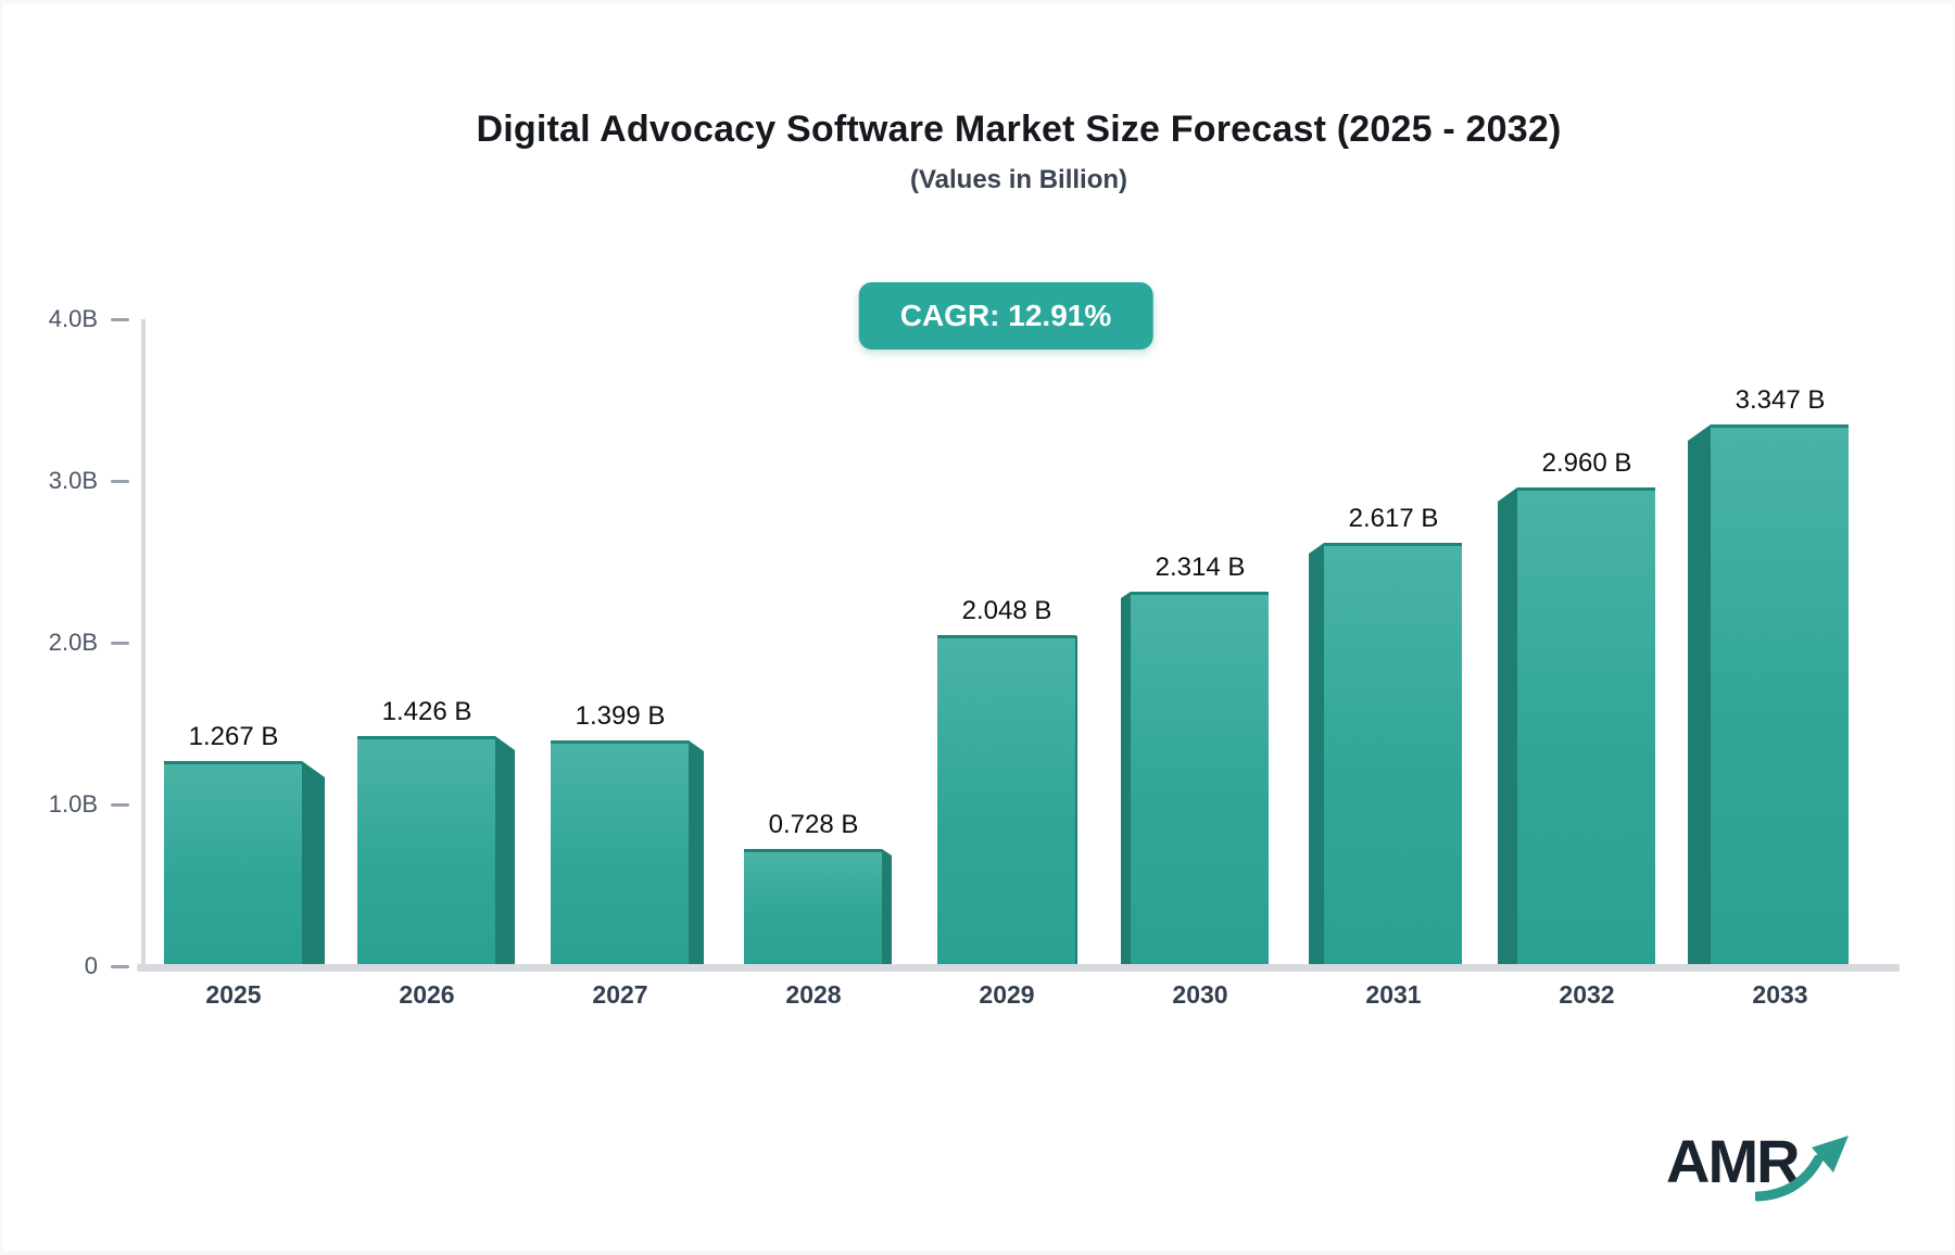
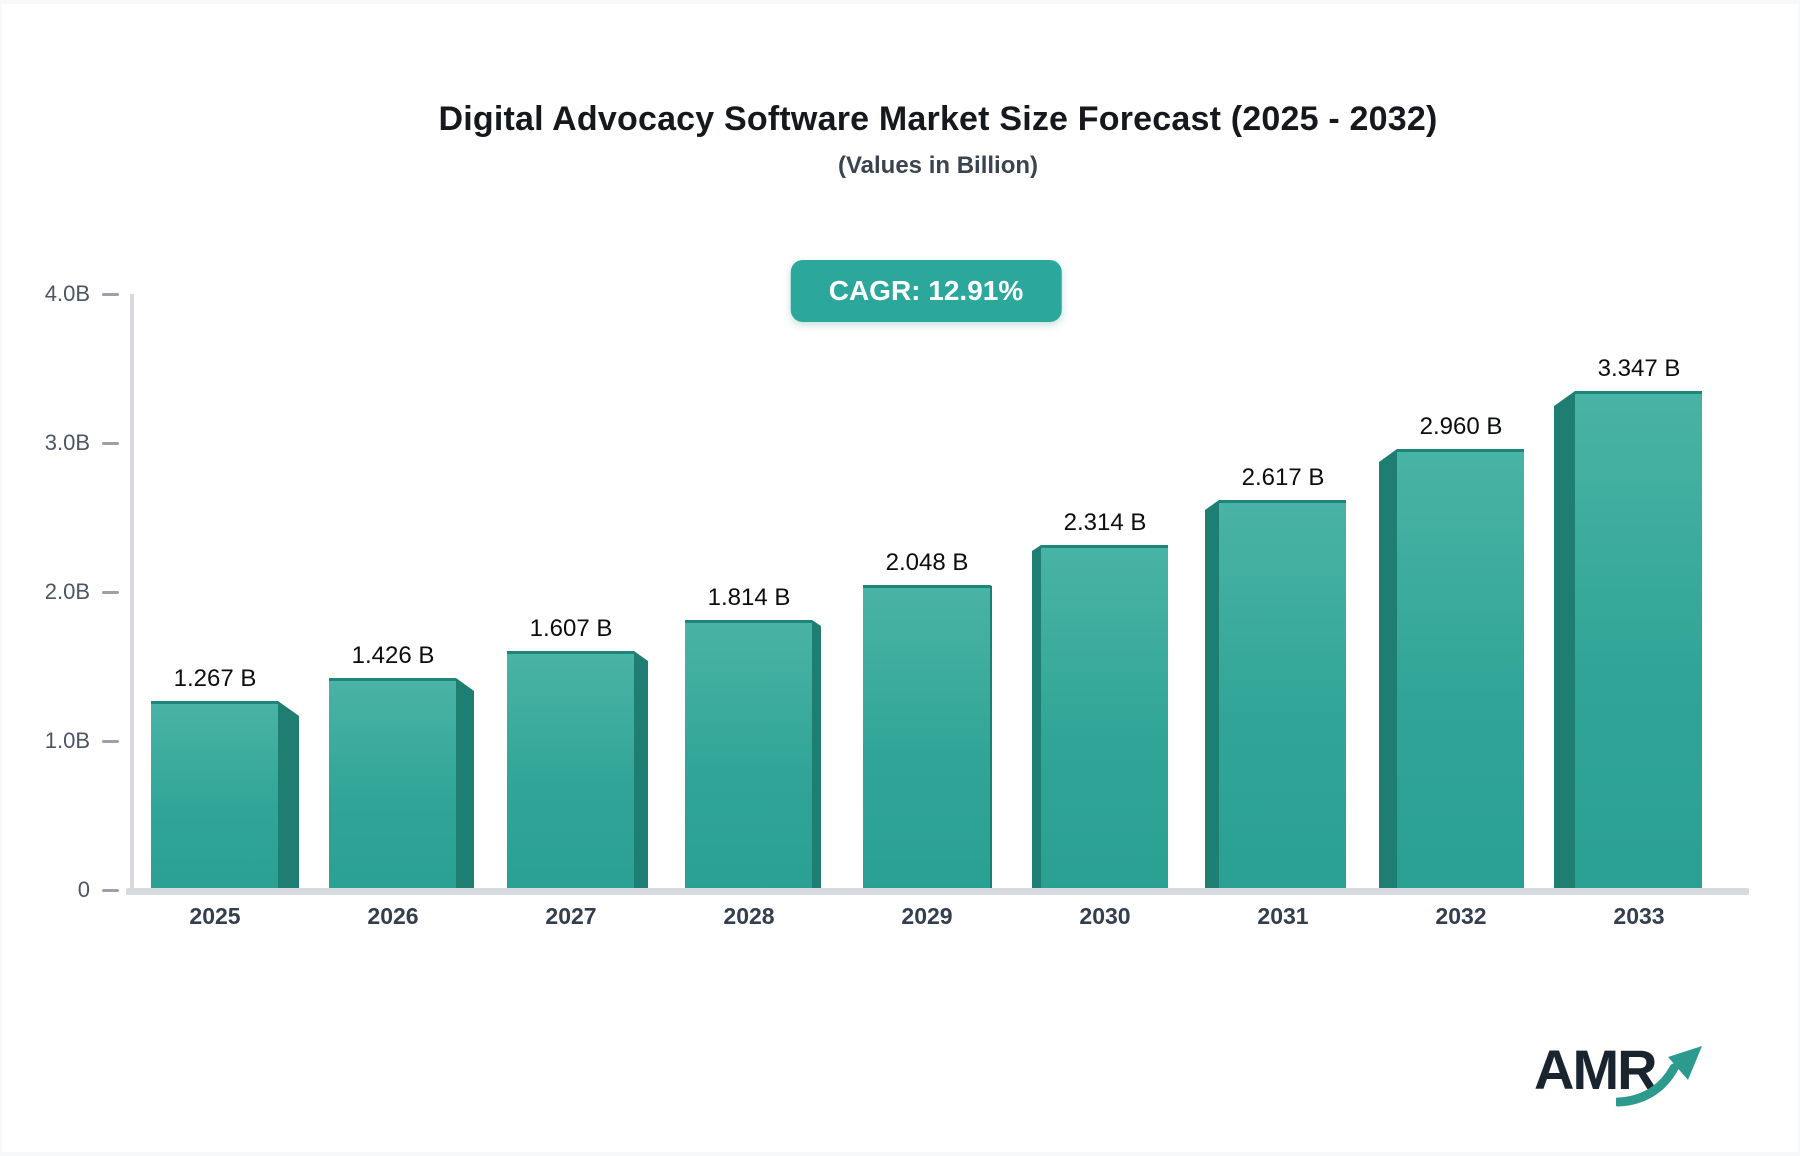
2027: 1.399 -> 1.607
2028: 0.728 -> 1.814
